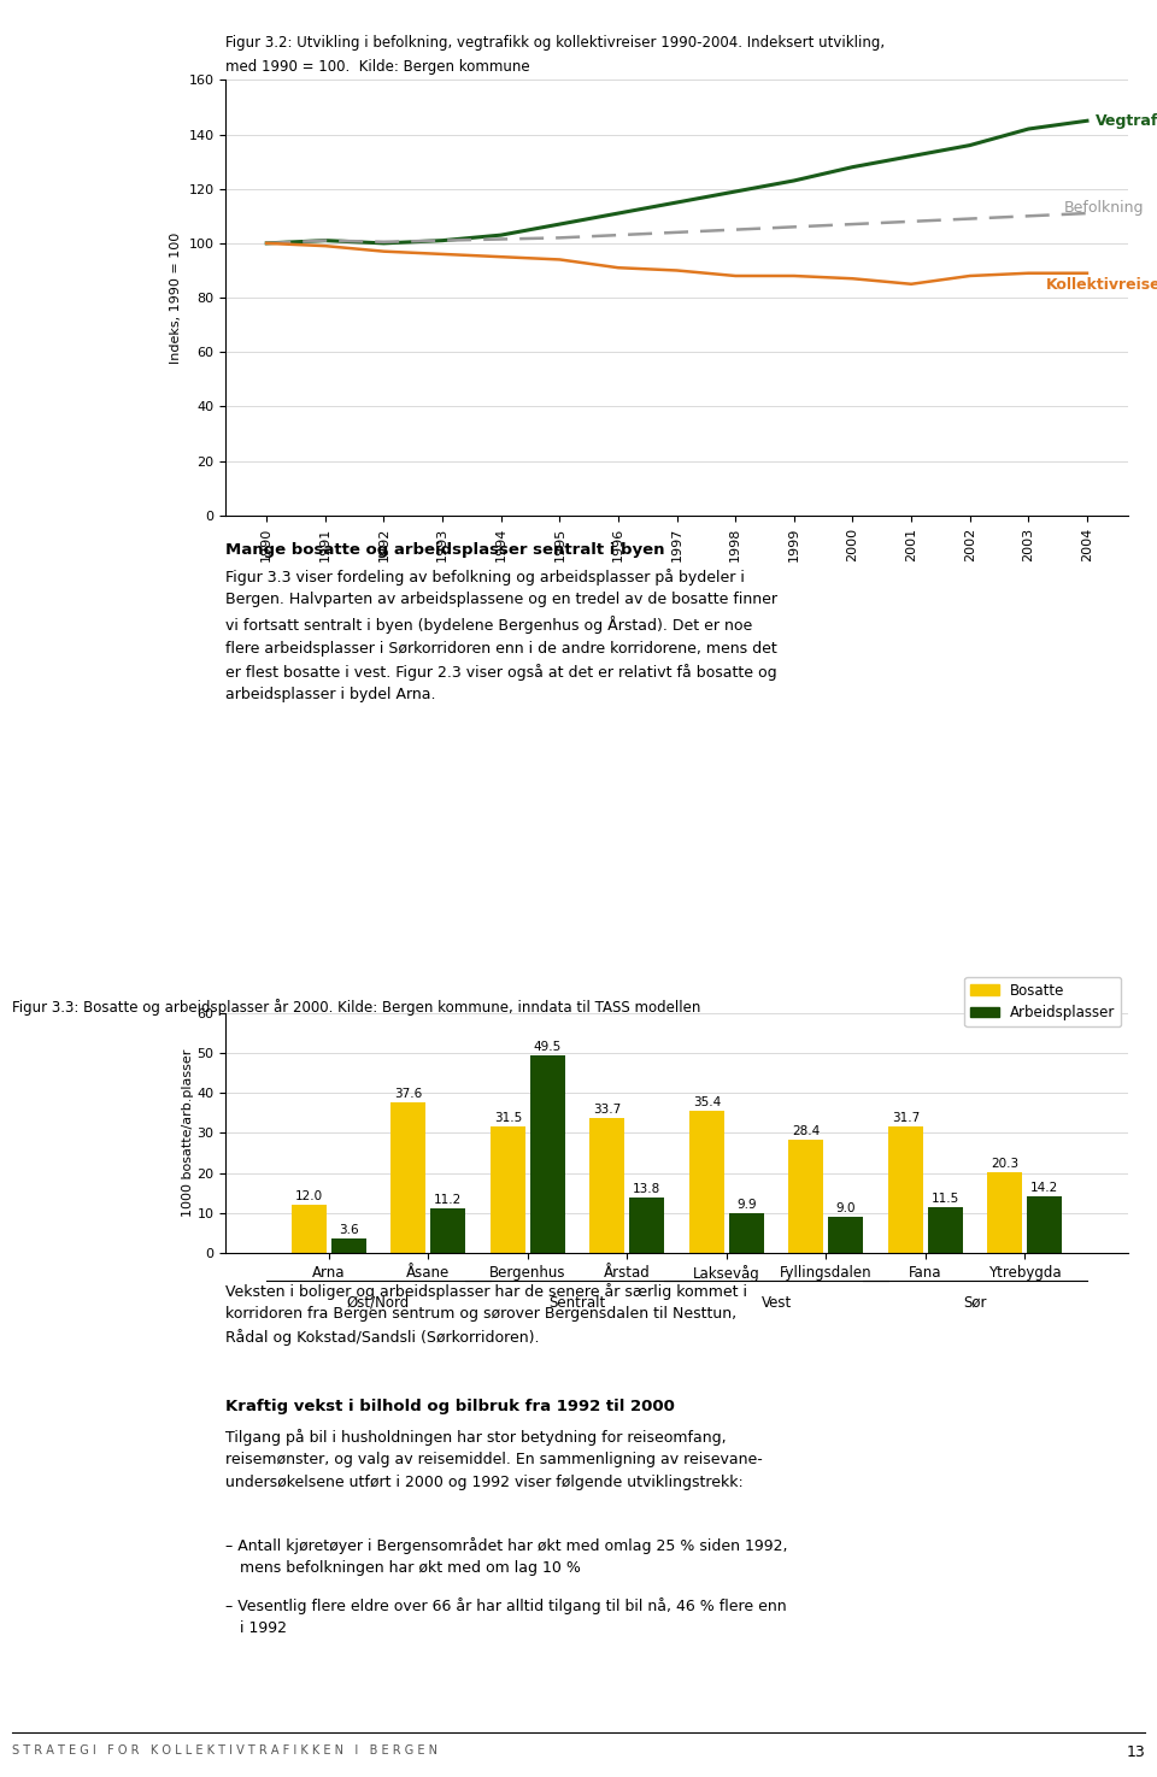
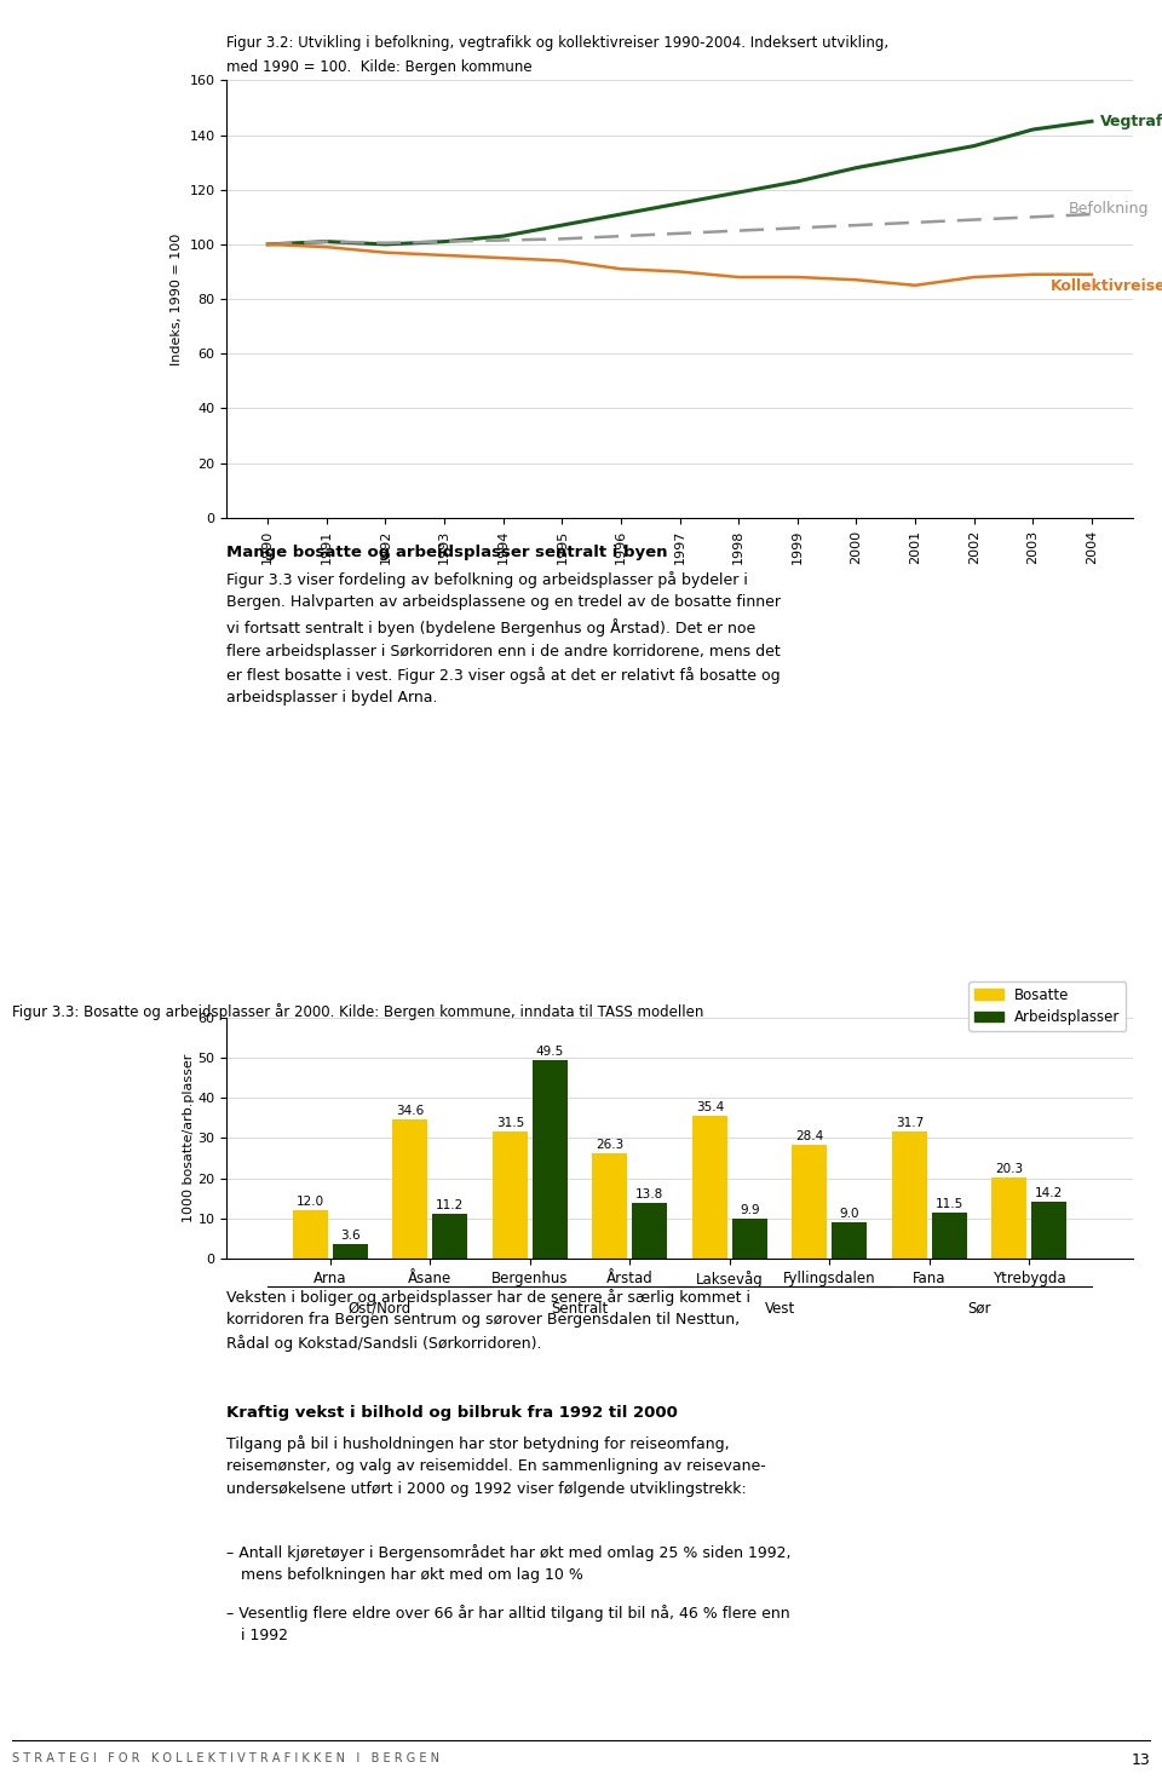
Bosatte/Åsane: 37.6 -> 34.6
Bosatte/Årstad: 33.7 -> 26.3
